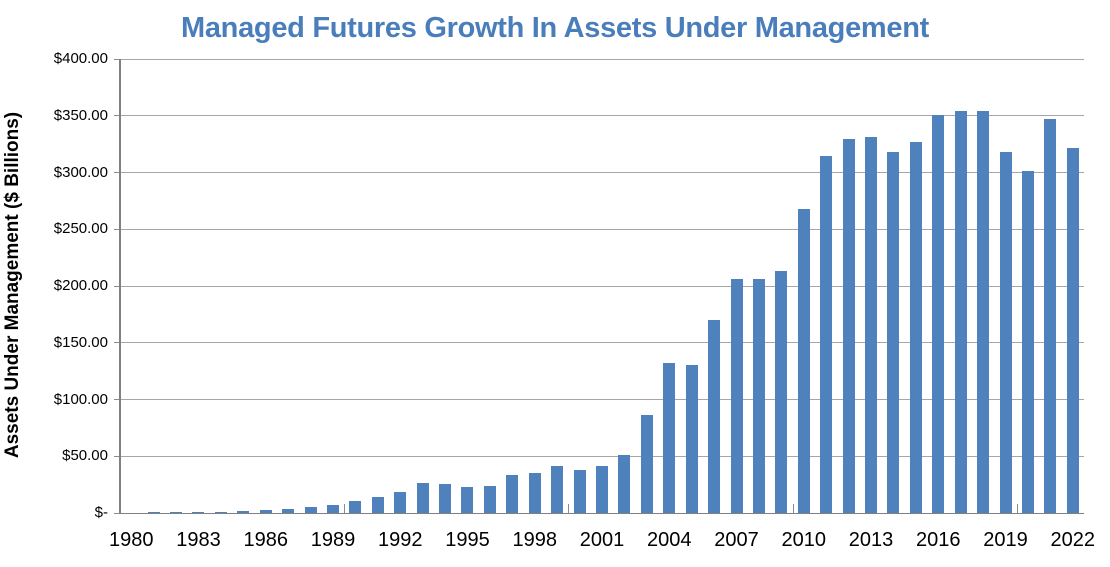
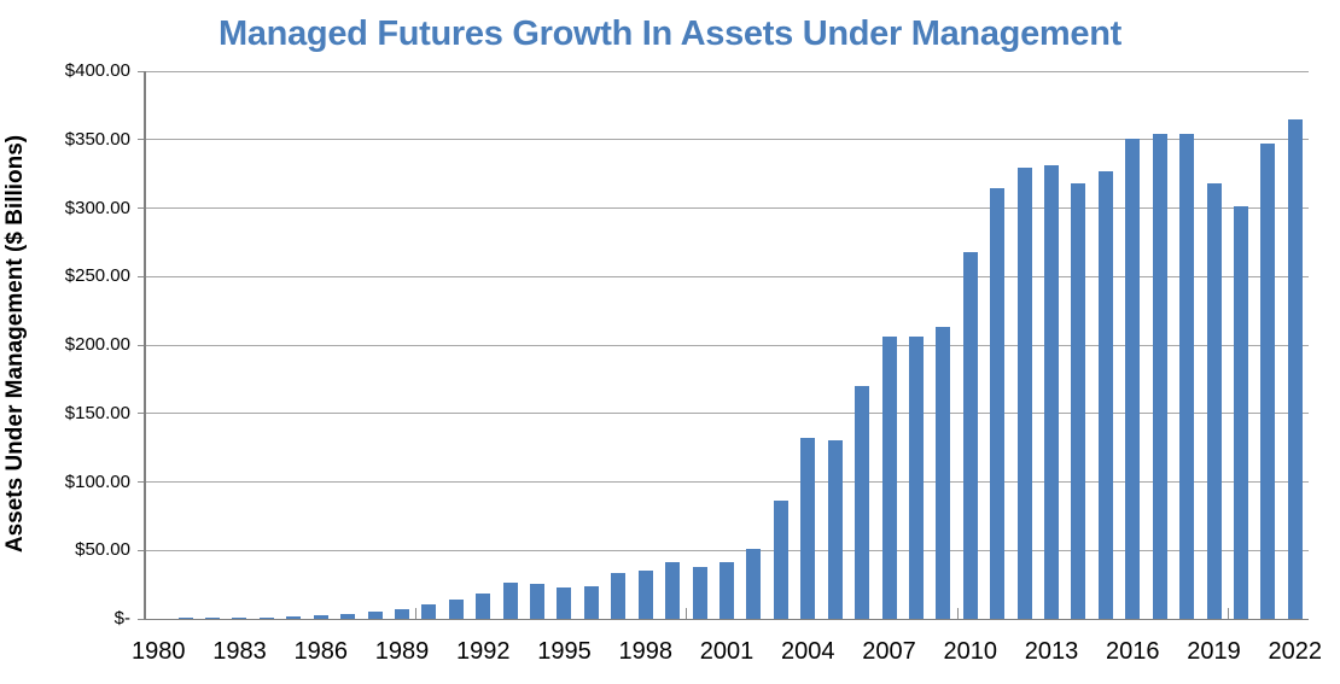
2022: $322 -> $365
